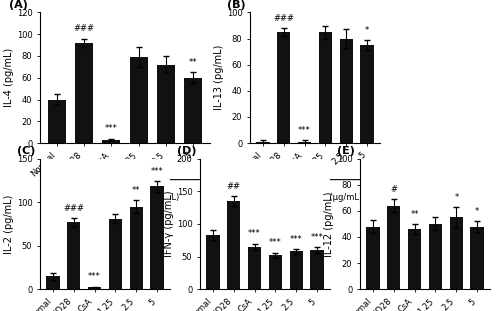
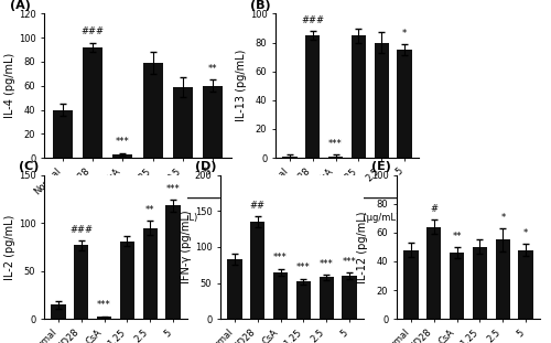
2.5: 72 -> 59
